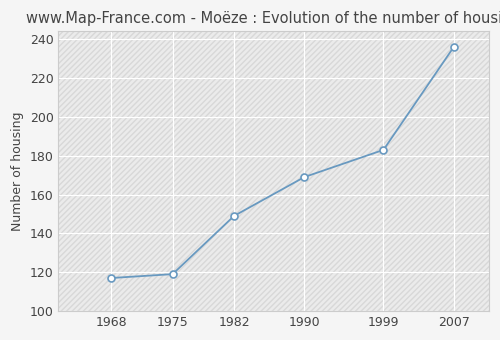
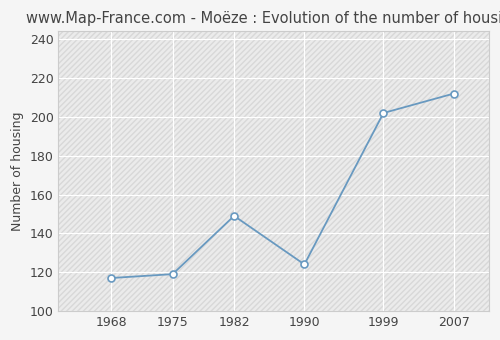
1990: 169 -> 124
1999: 183 -> 202
2007: 236 -> 212
